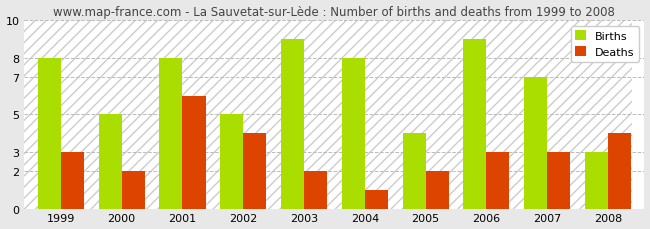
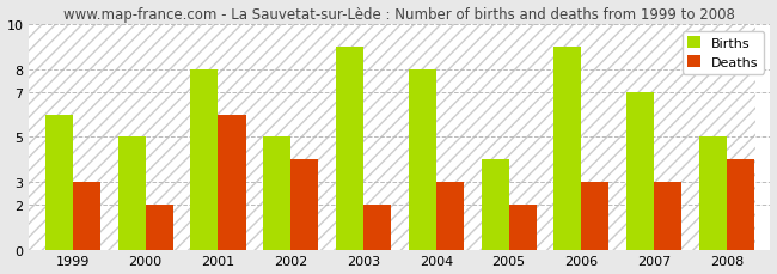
Births/1999: 8 -> 6
Deaths/2004: 1 -> 3
Births/2008: 3 -> 5
